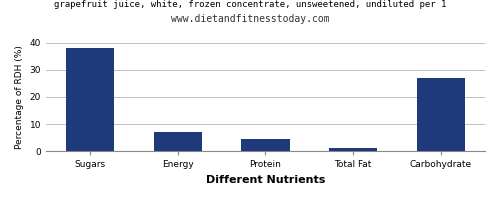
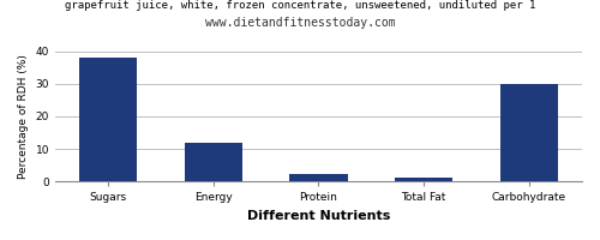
Energy: 7.0 -> 12.0
Protein: 4.5 -> 2.5
Carbohydrate: 27.0 -> 30.0
